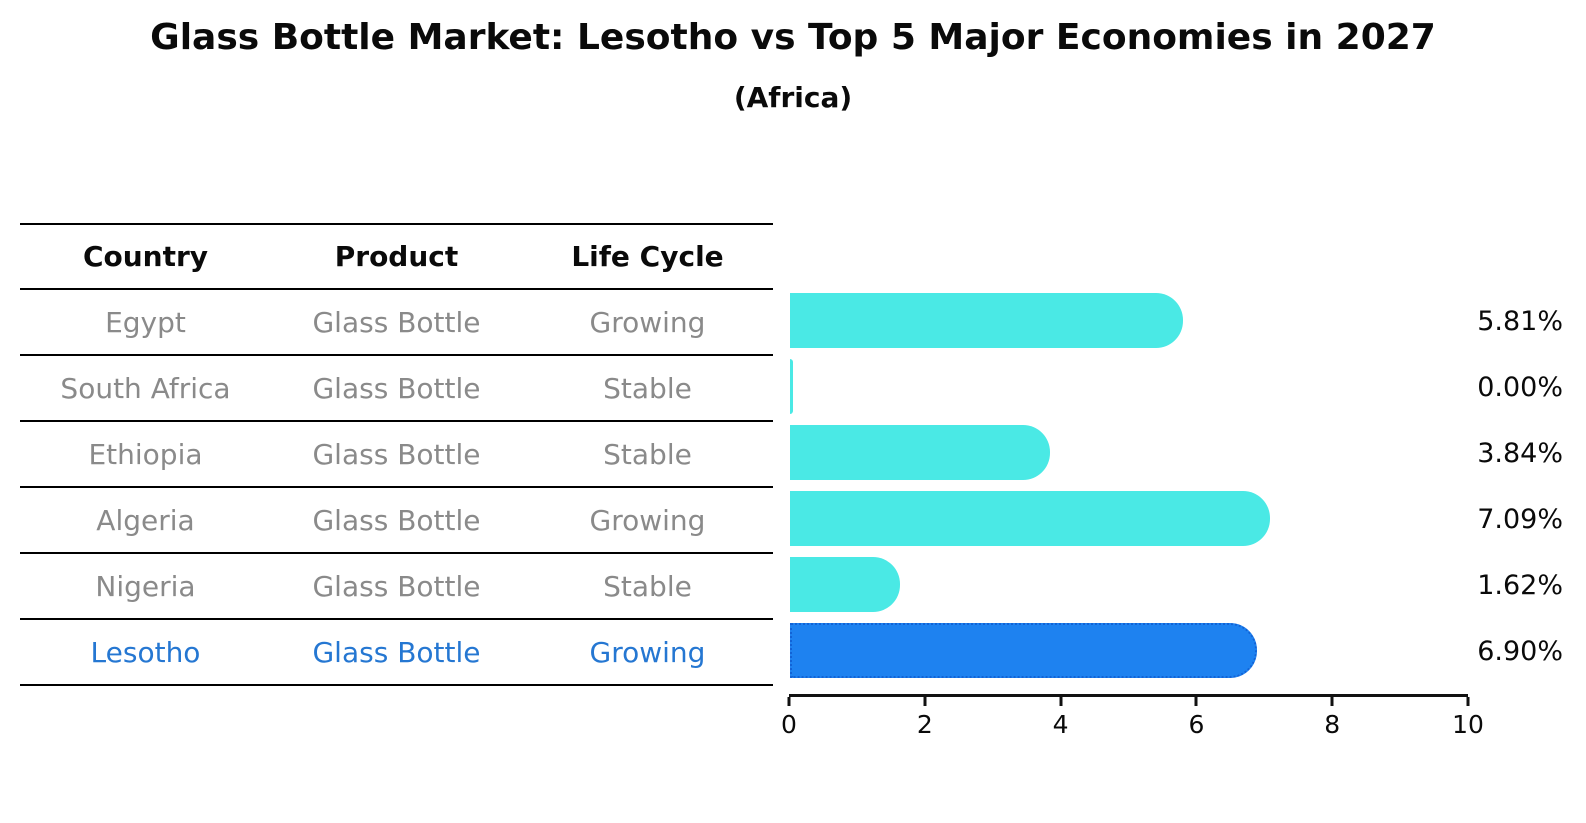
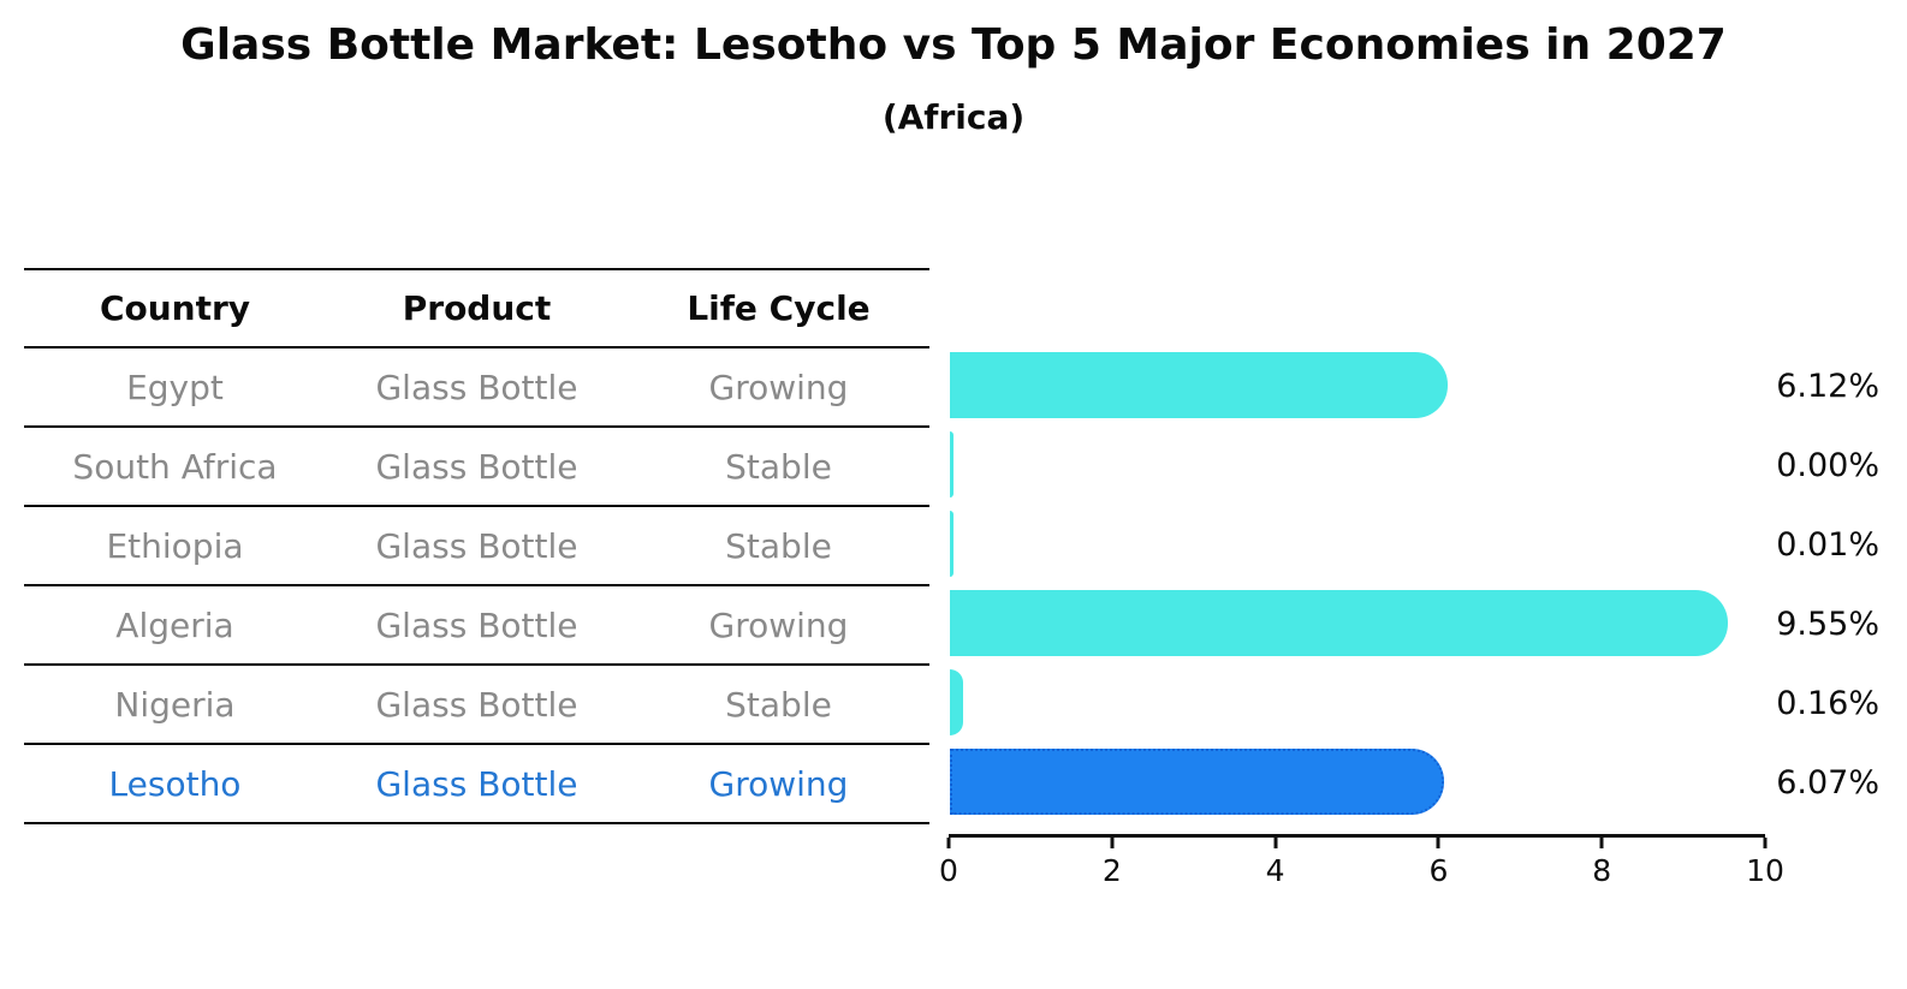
Egypt: 5.81% -> 6.12%
Ethiopia: 3.84% -> 0.01%
Algeria: 7.09% -> 9.55%
Nigeria: 1.62% -> 0.16%
Lesotho: 6.90% -> 6.07%
